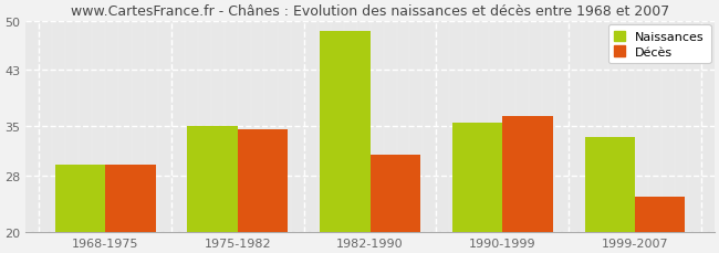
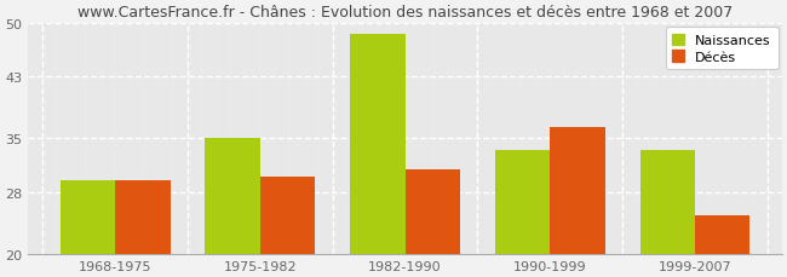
Décès/1975-1982: 34.6 -> 30.0
Naissances/1990-1999: 35.6 -> 33.5
